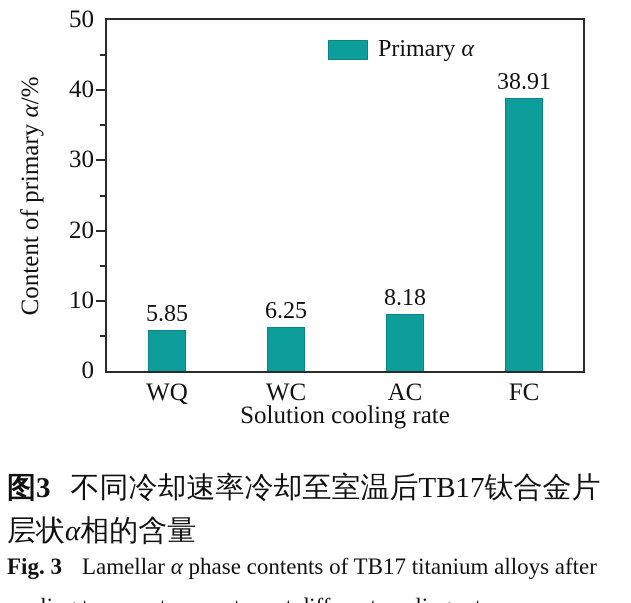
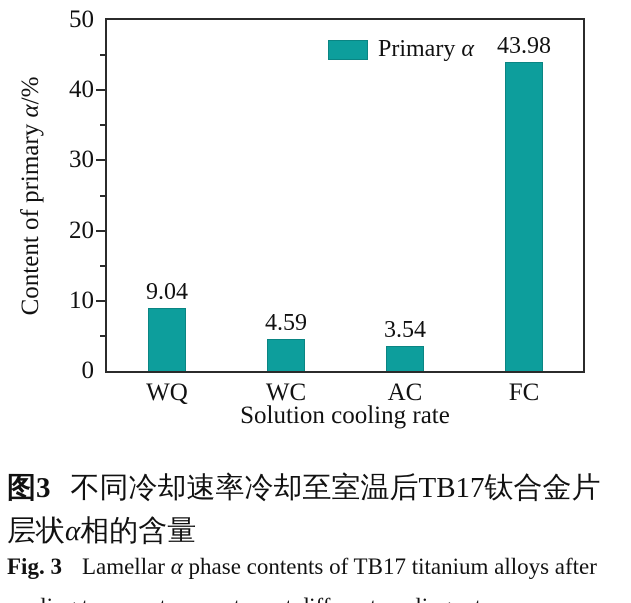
WQ: 5.85 -> 9.04
WC: 6.25 -> 4.59
AC: 8.18 -> 3.54
FC: 38.91 -> 43.98
